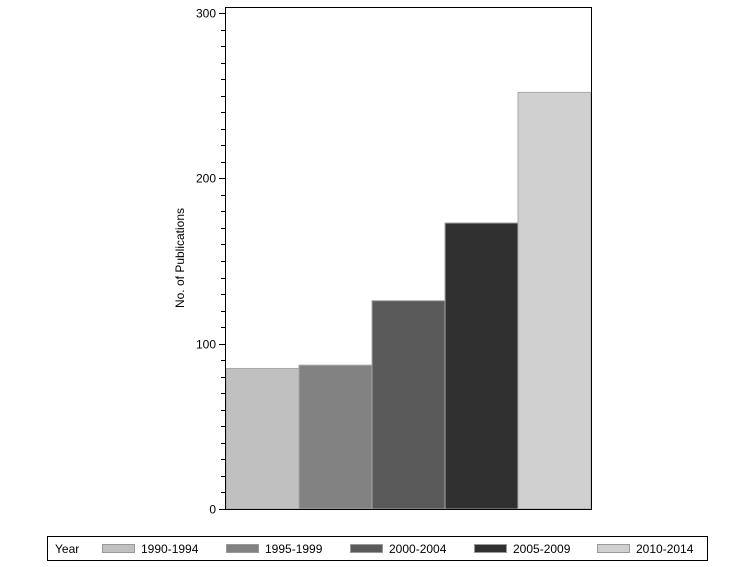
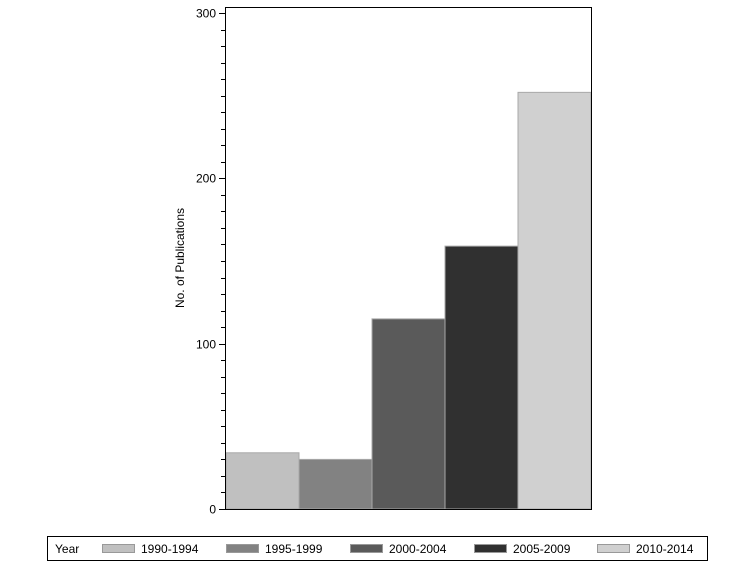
1990-1994: 85 -> 34
1995-1999: 87 -> 30
2000-2004: 126 -> 115
2005-2009: 173 -> 159
